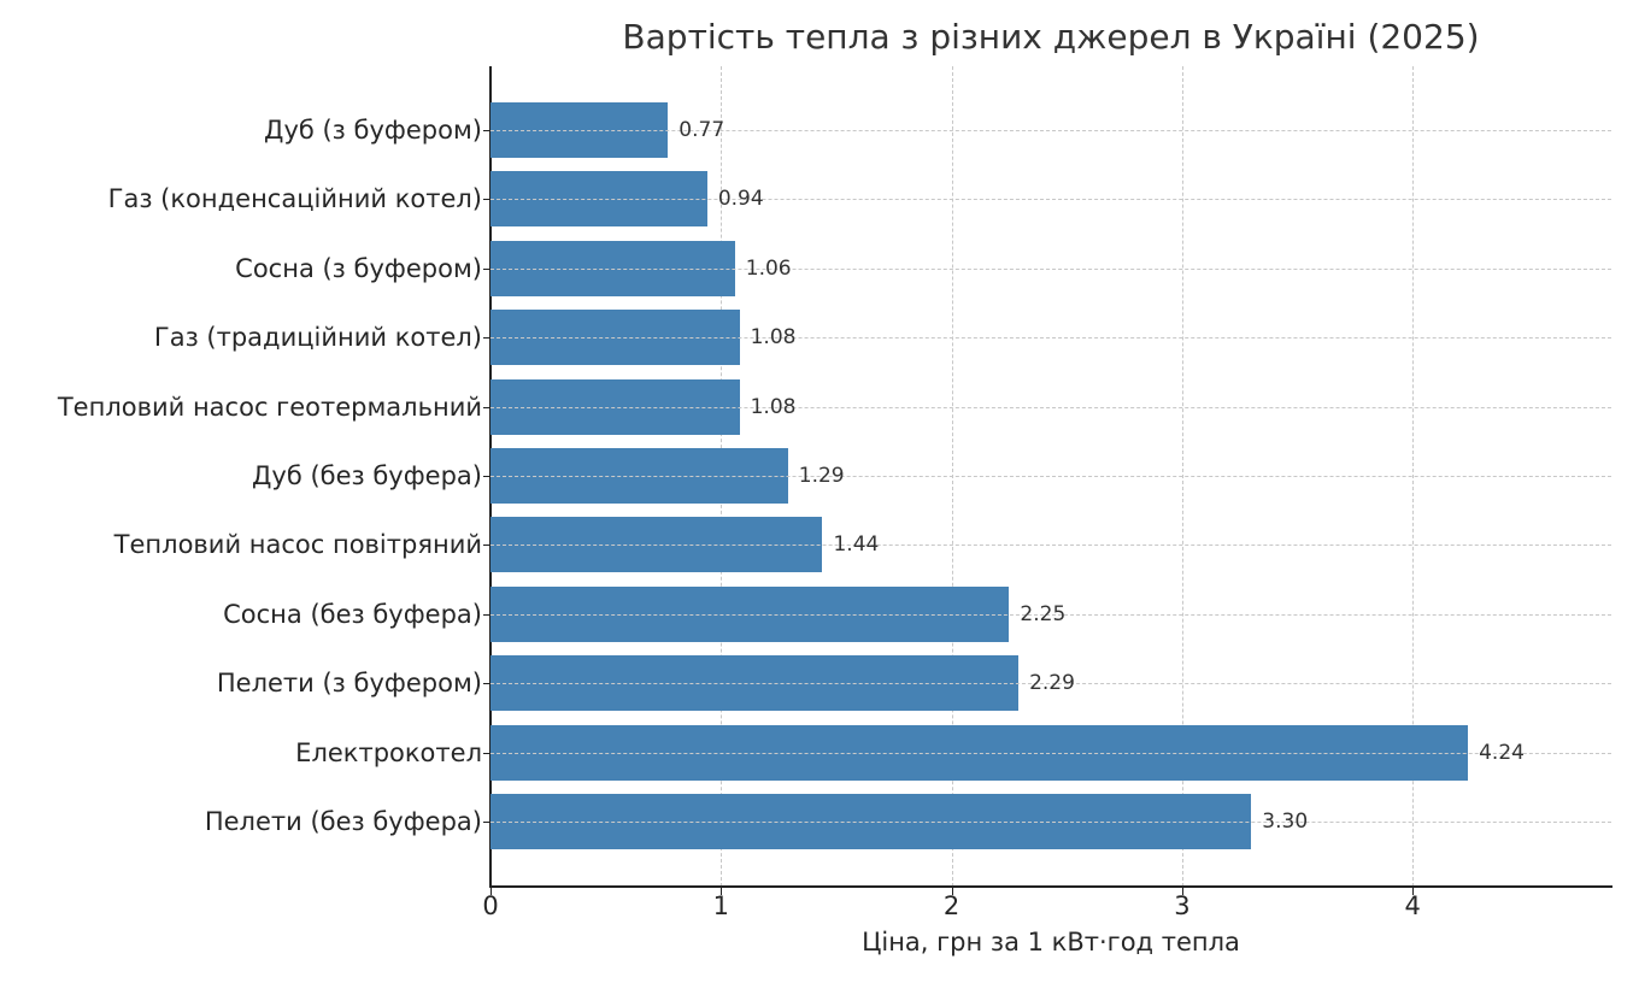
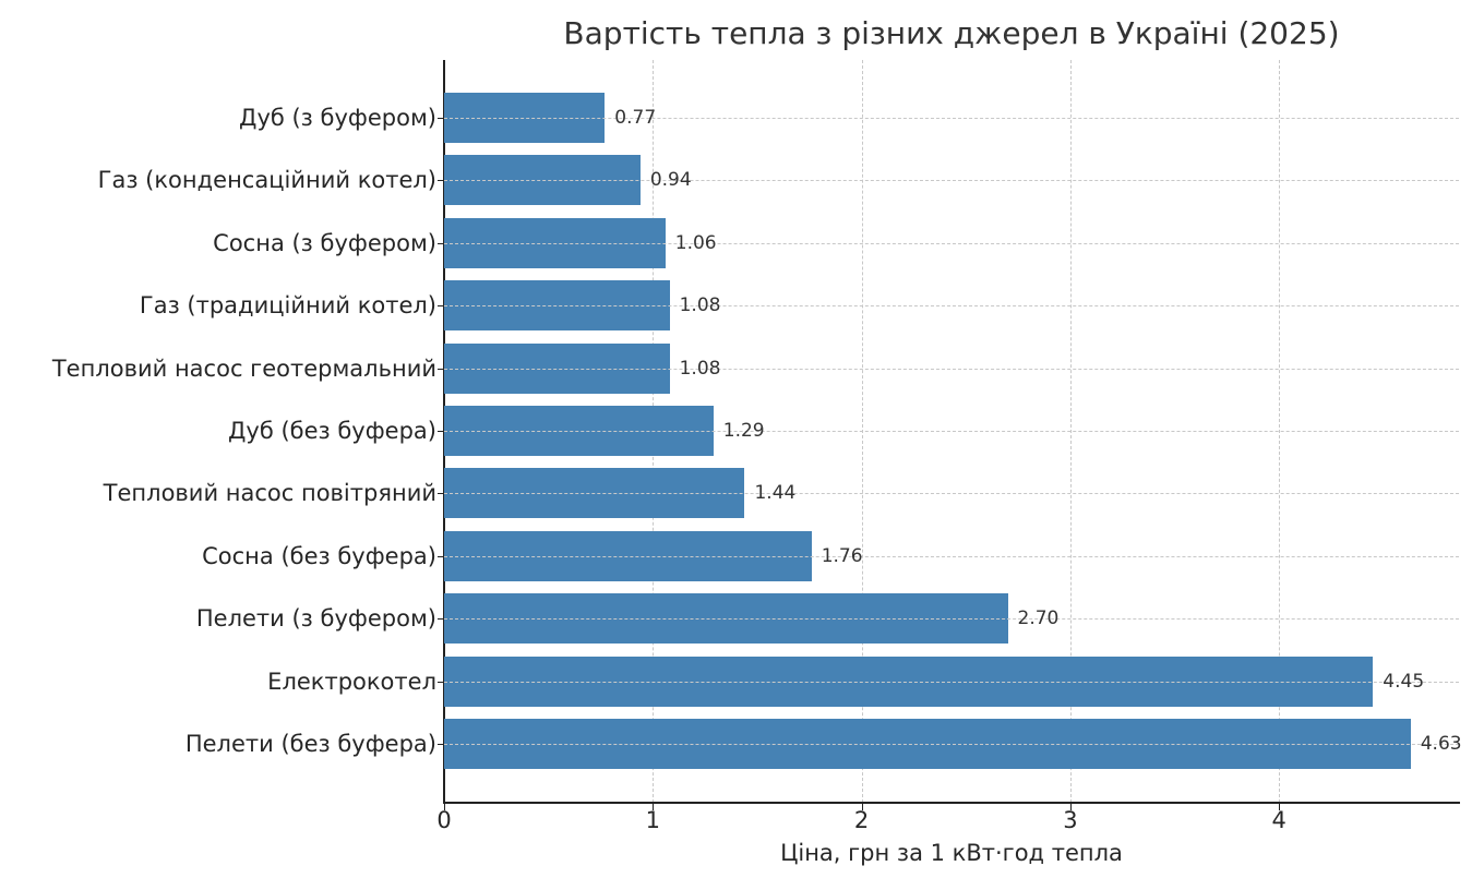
Сосна (без буфера): 2.25 -> 1.76
Пелети (з буфером): 2.29 -> 2.70
Електрокотел: 4.24 -> 4.45
Пелети (без буфера): 3.30 -> 4.63
